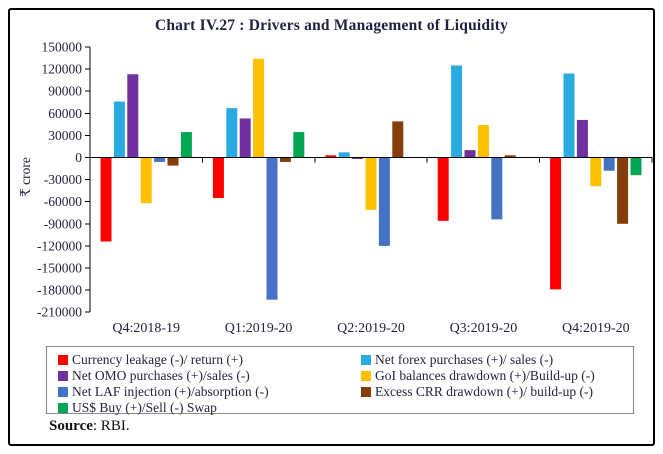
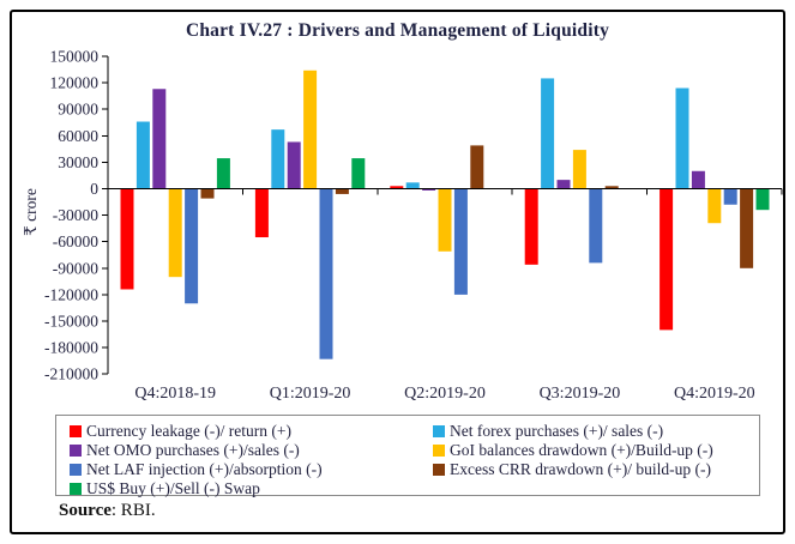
GoI balances drawdown (+)/Build-up (-)/Q4:2018-19: -60000 -> -100000
Net LAF injection (+)/absorption (-)/Q4:2018-19: -10000 -> -130000
Currency leakage (-)/ return (+)/Q4:2019-20: -180000 -> -160000
Net OMO purchases (+)/sales (-)/Q4:2019-20: 50000 -> 20000
